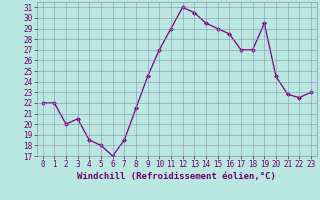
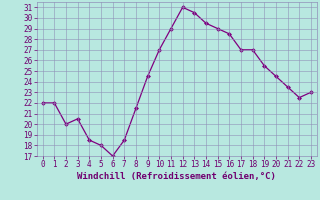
19: 29.5 -> 25.5
21: 22.8 -> 23.5
